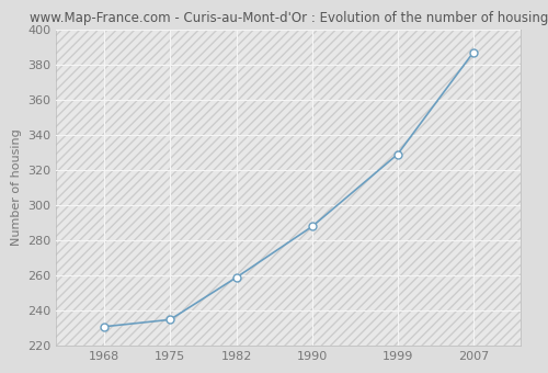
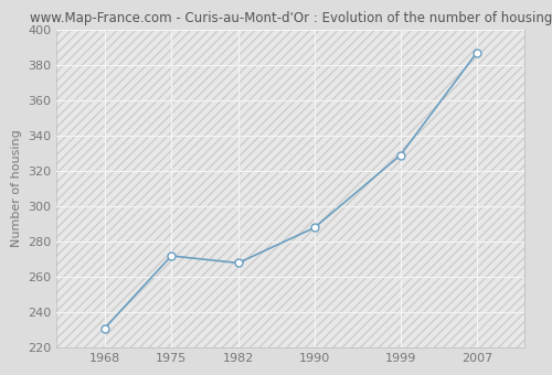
1975: 235 -> 272
1982: 259 -> 268
